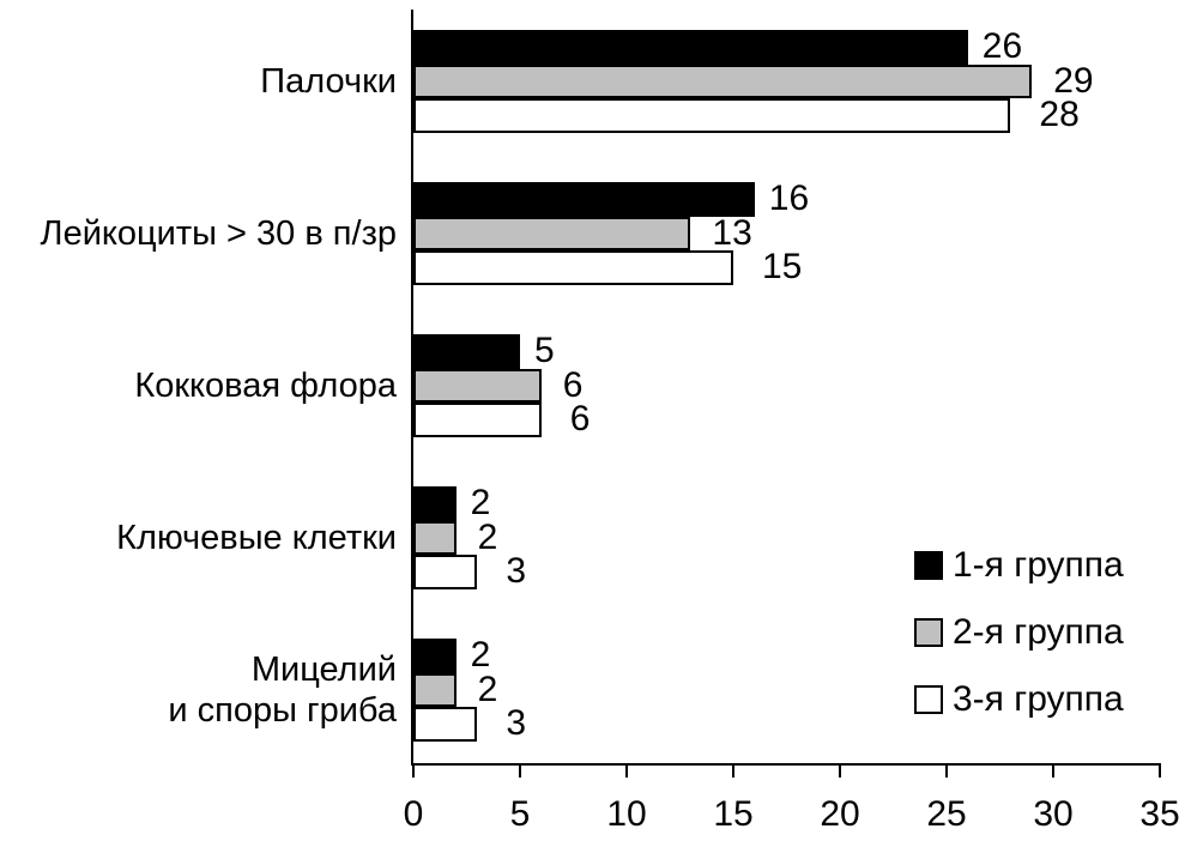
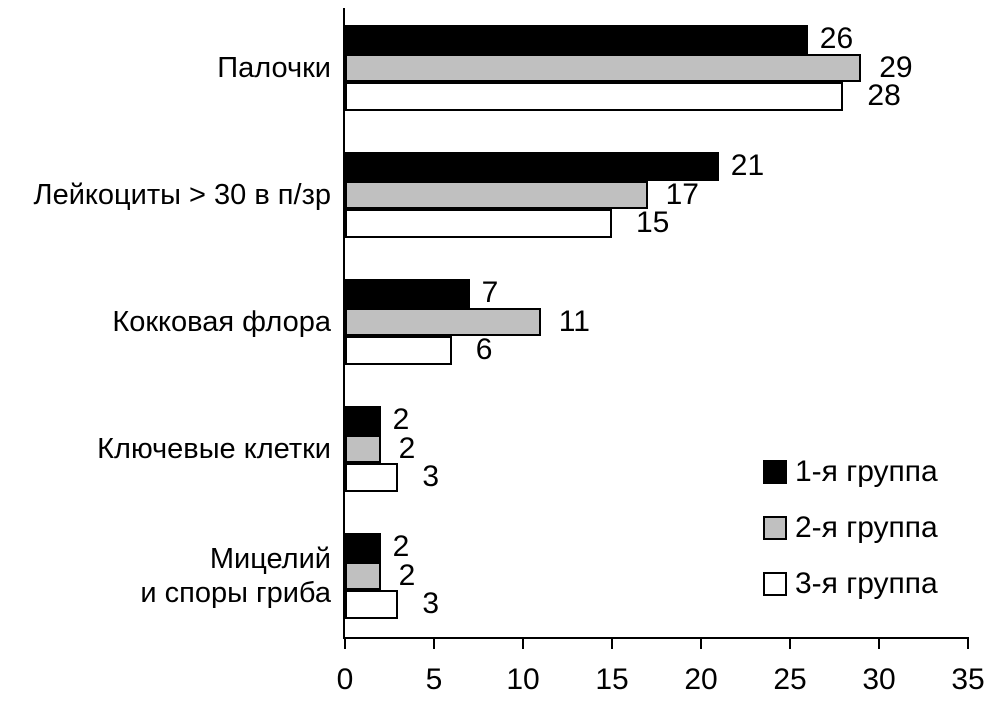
1-я группа/Лейкоциты > 30 в п/зр: 16 -> 21
2-я группа/Лейкоциты > 30 в п/зр: 13 -> 17
1-я группа/Кокковая флора: 5 -> 7
2-я группа/Кокковая флора: 6 -> 11
